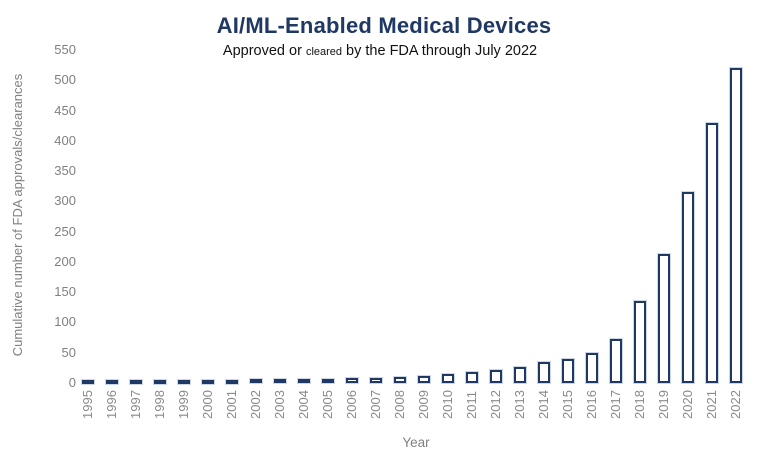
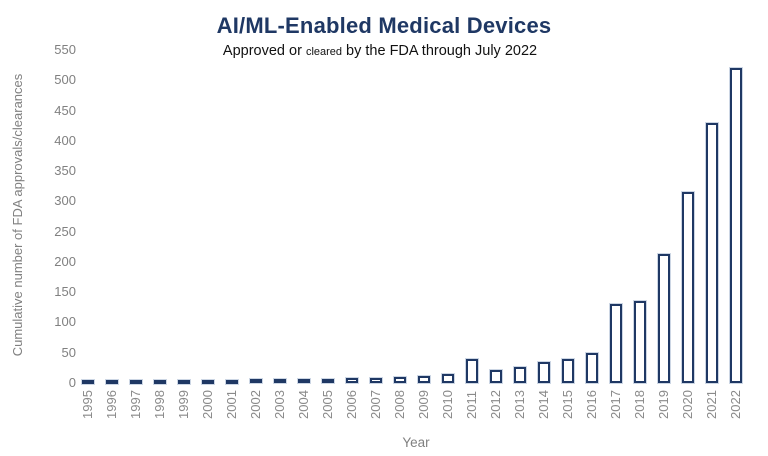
2011: 20 -> 40
2017: 70 -> 130
